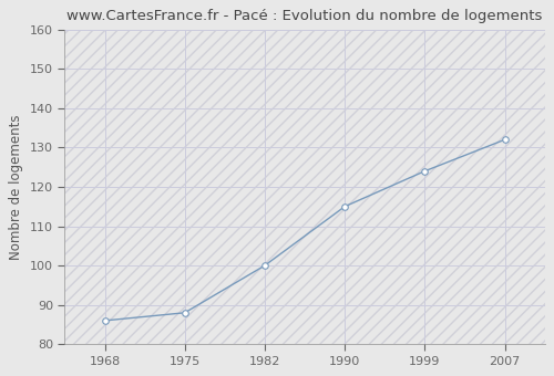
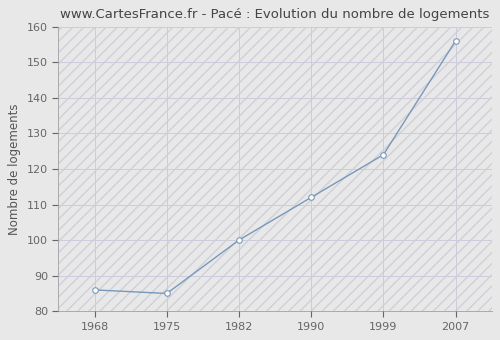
1975: 88 -> 85
1990: 115 -> 112
2007: 132 -> 156
